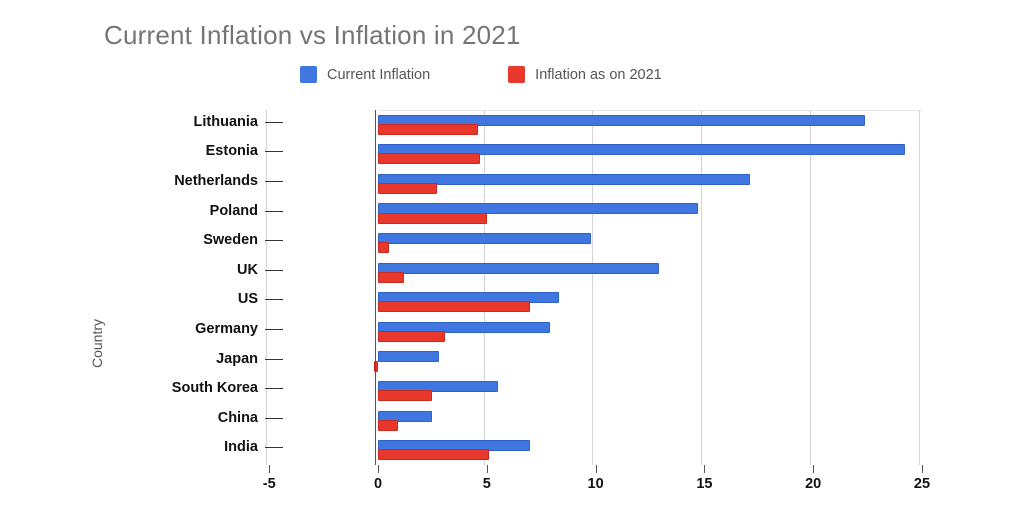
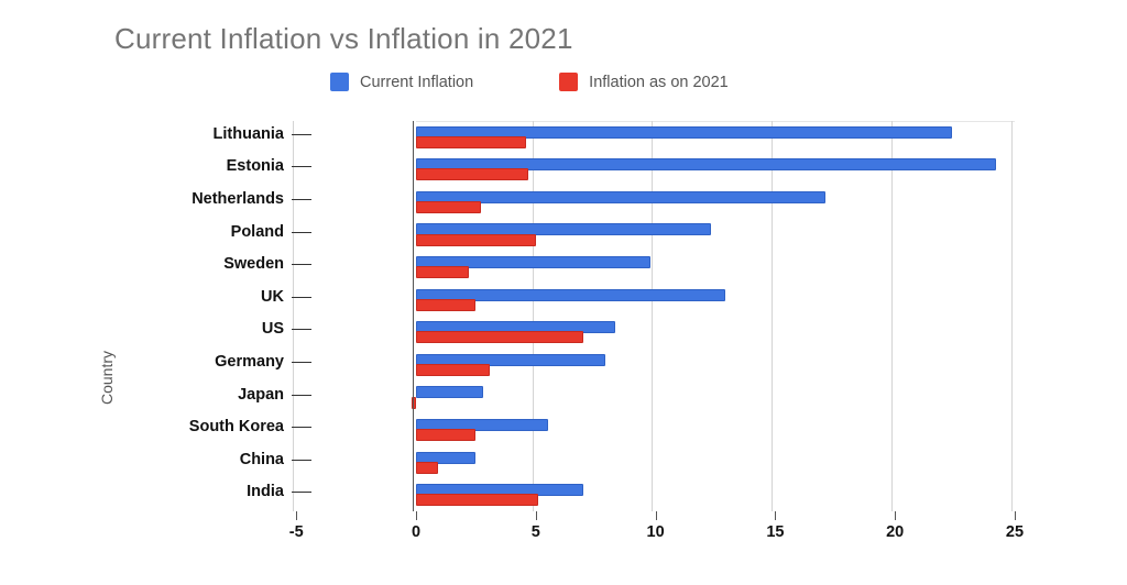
Current Inflation/Poland: 14.7 -> 12.3
Inflation as on 2021/Sweden: 0.5 -> 2.2
Inflation as on 2021/UK: 1.2 -> 2.5
